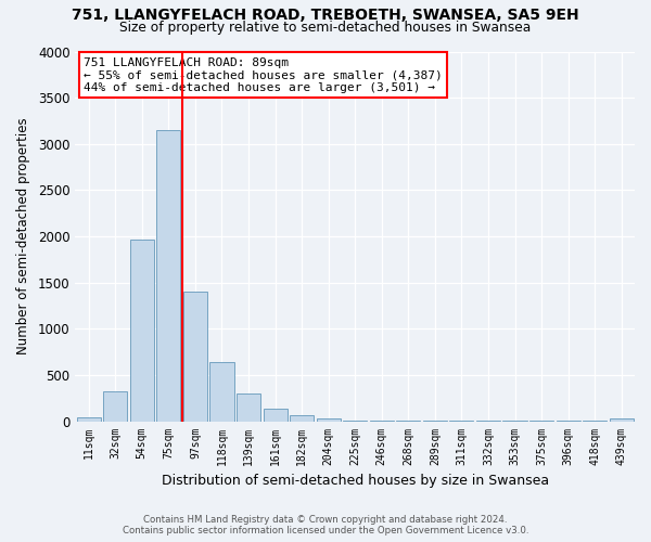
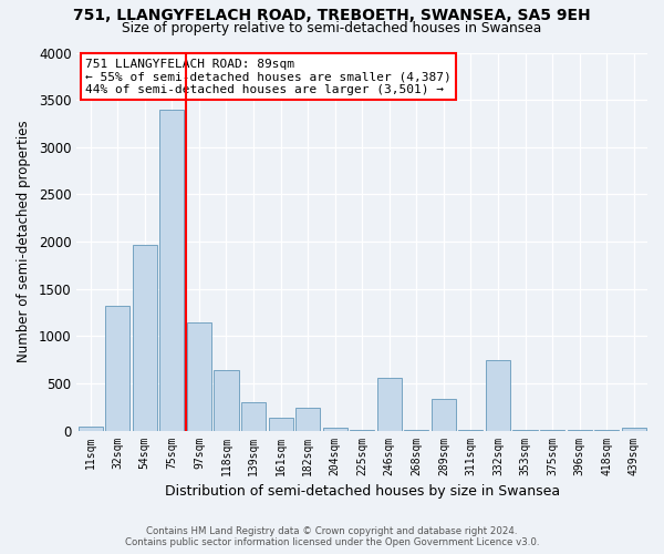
32sqm: 320 -> 1320
75sqm: 3150 -> 3400
97sqm: 1400 -> 1140
182sqm: 60 -> 240
246sqm: 0 -> 560
289sqm: 0 -> 340
332sqm: 0 -> 740
